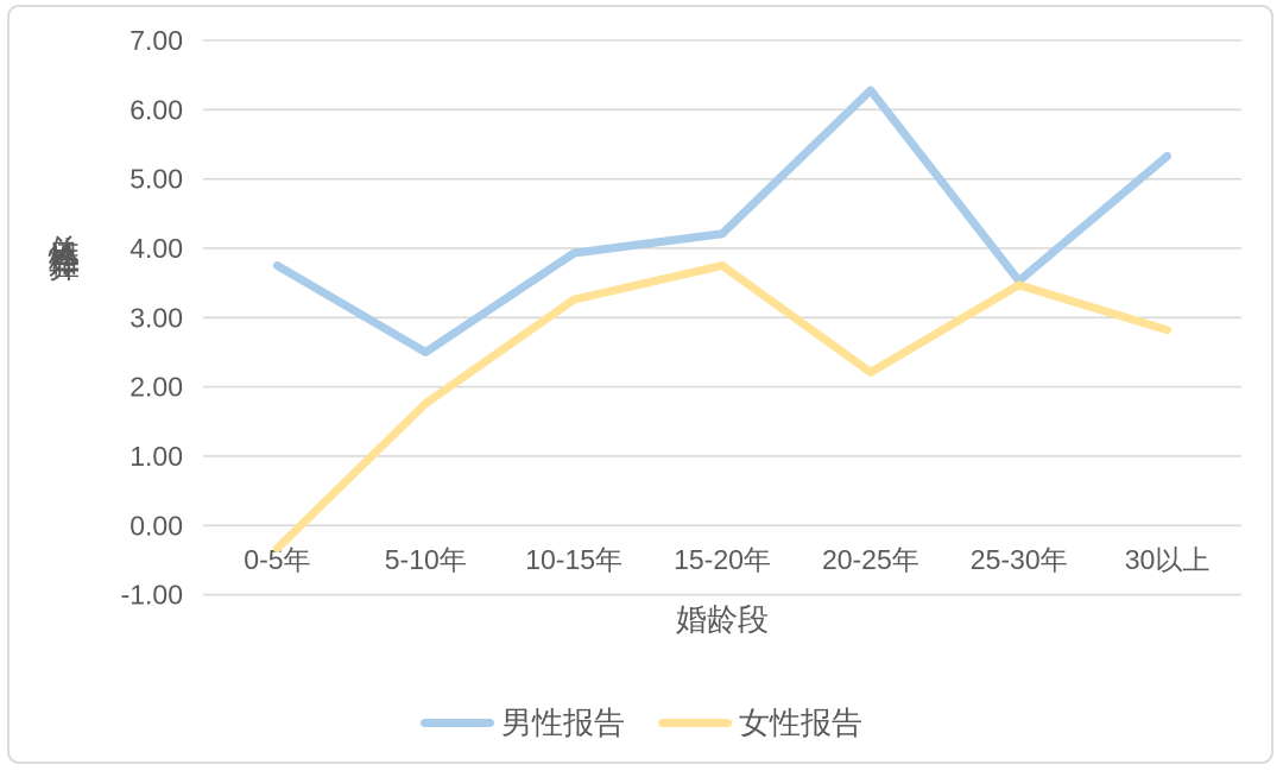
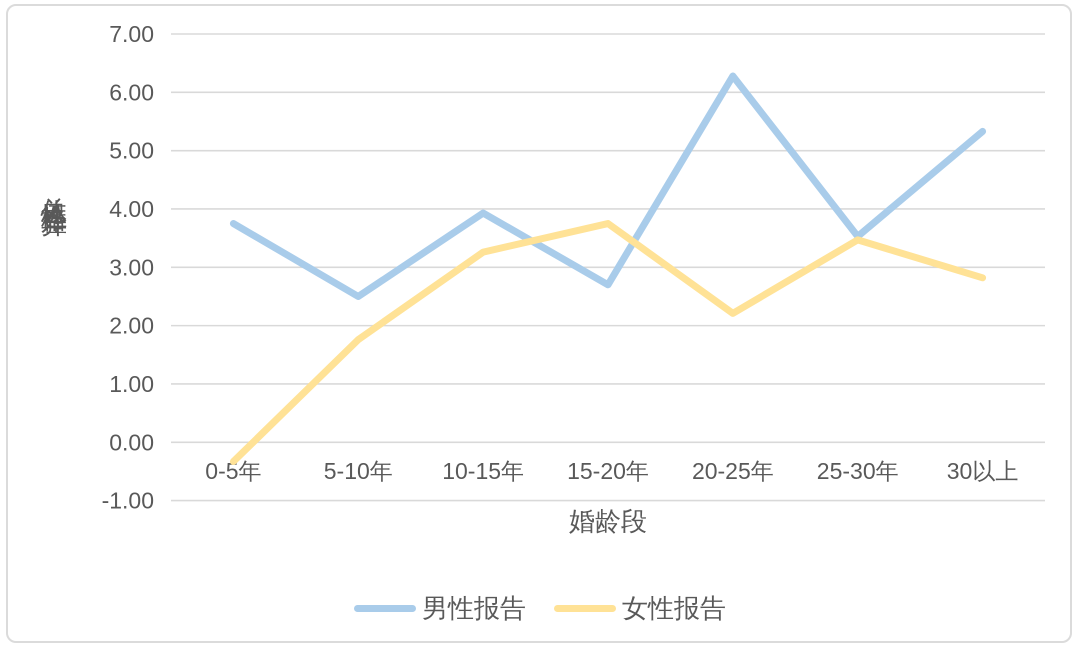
男性报告/15-20年: 4.2 -> 2.7
